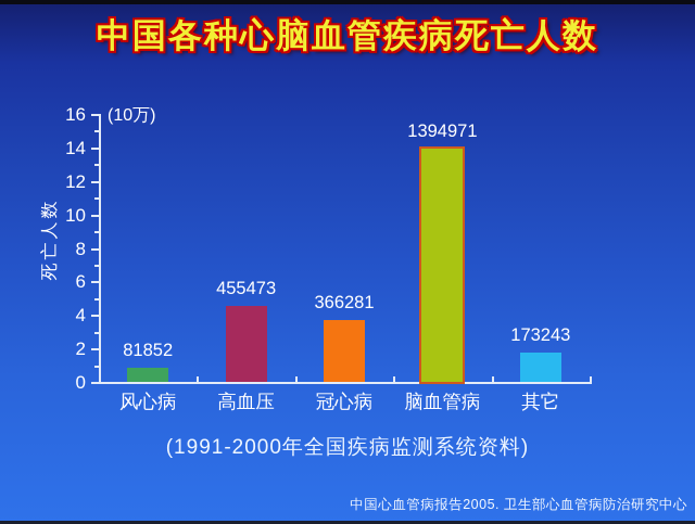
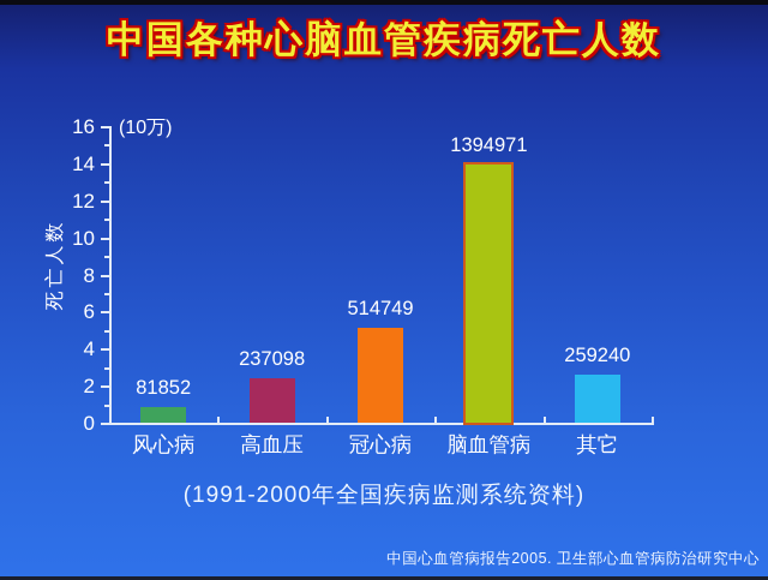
高血压: 455473 -> 237098
冠心病: 366281 -> 514749
其它: 173243 -> 259240
